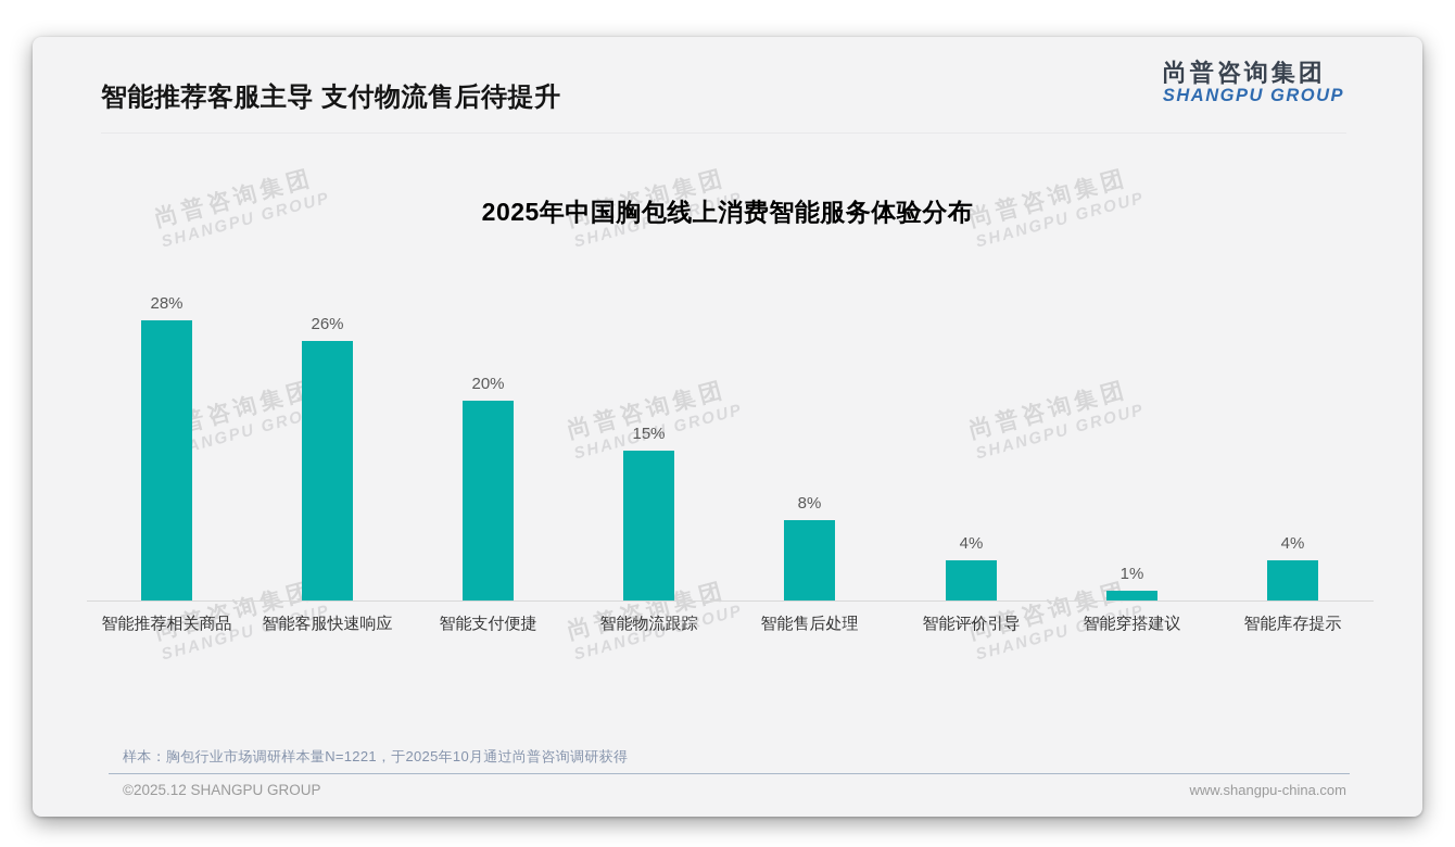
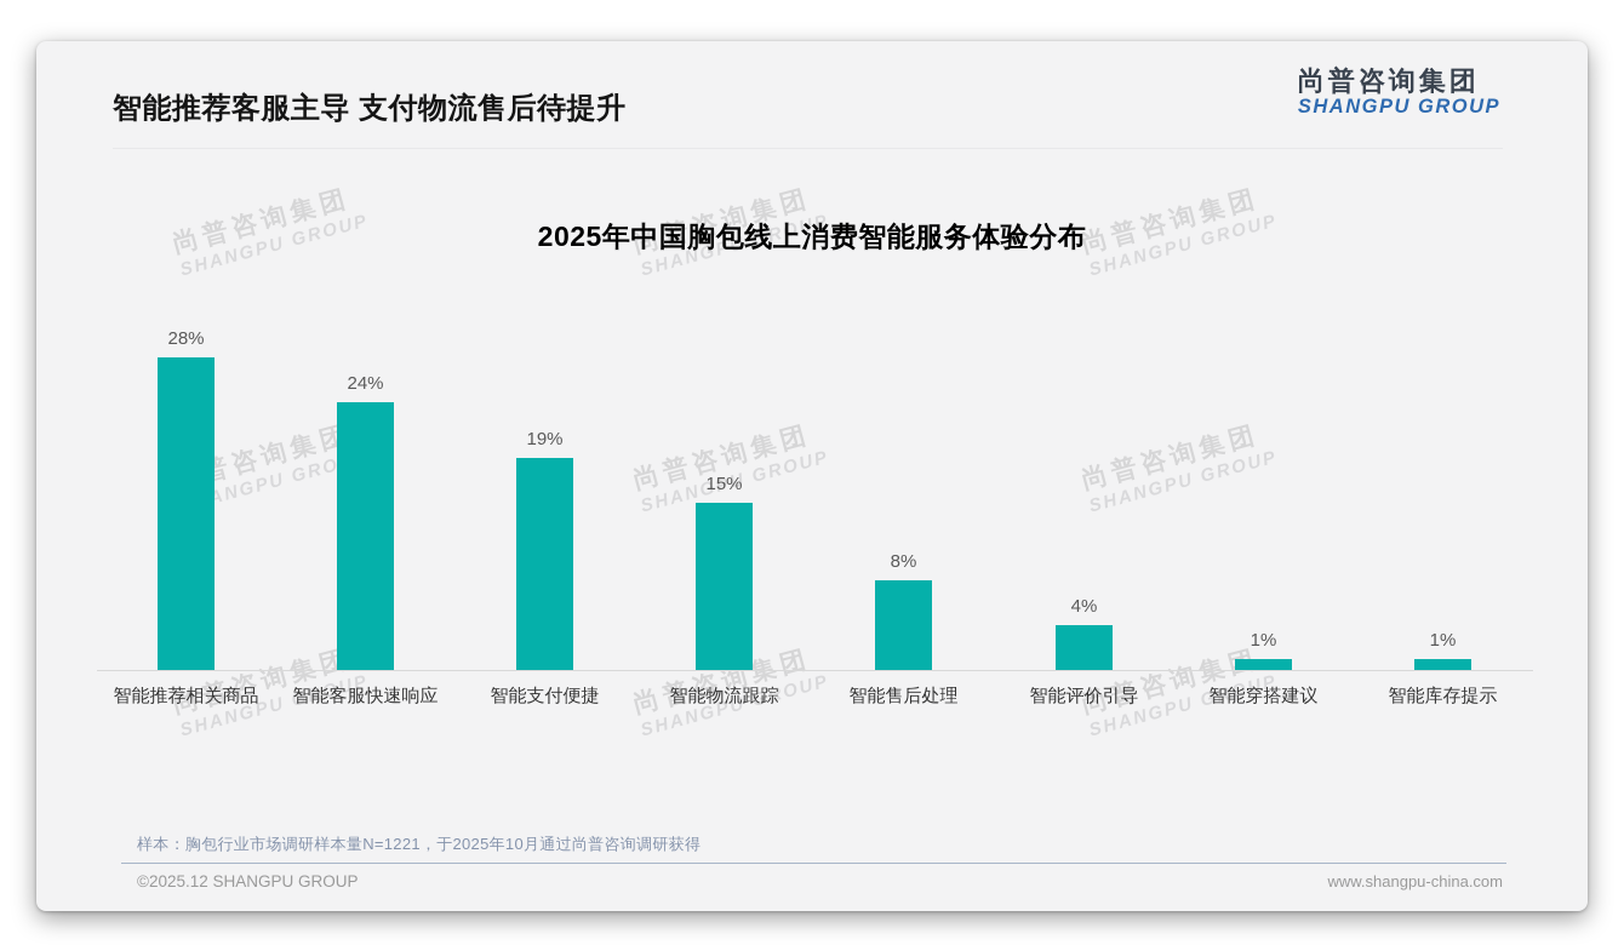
智能客服快速响应: 26% -> 24%
智能支付便捷: 20% -> 19%
智能库存提示: 4% -> 1%
